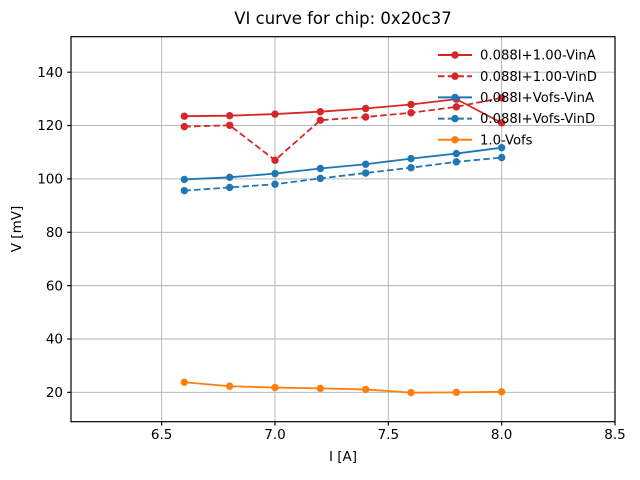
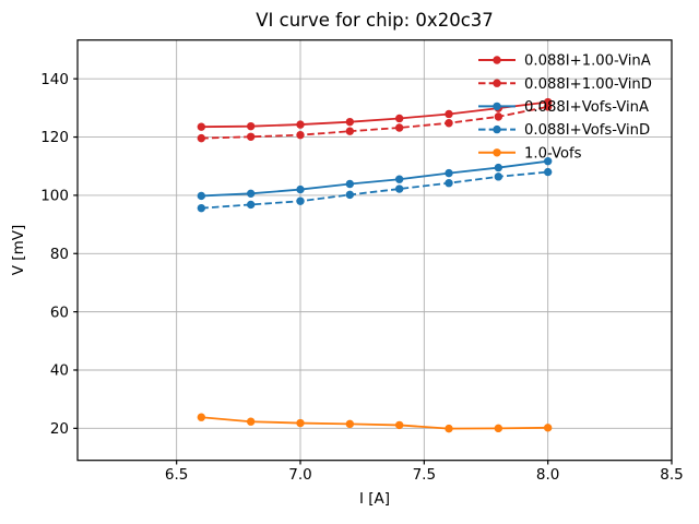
0.088I+1.00-VinD/7.0: 107 -> 121
0.088I+1.00-VinA/8.0: 121 -> 132
